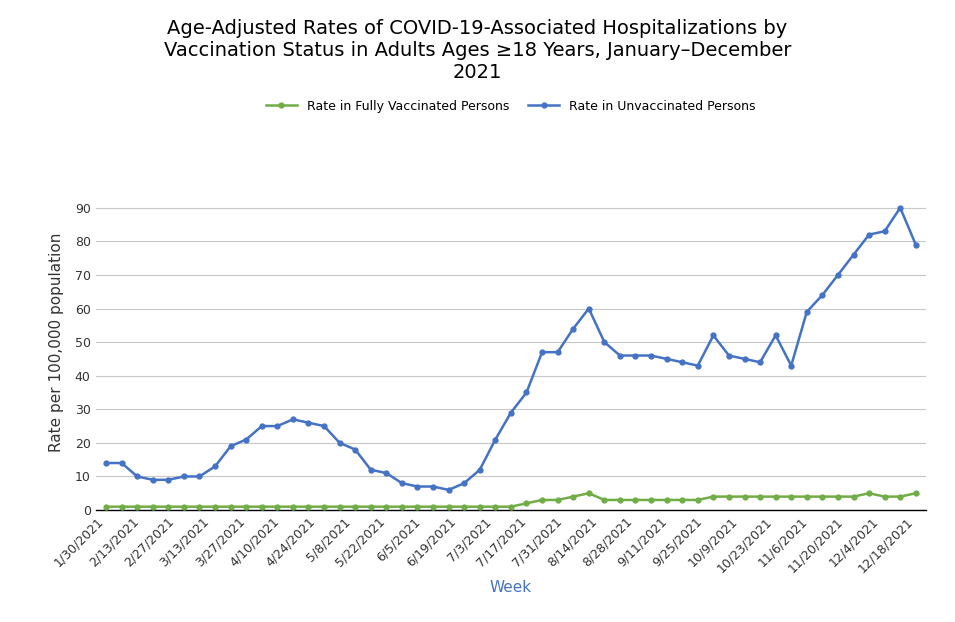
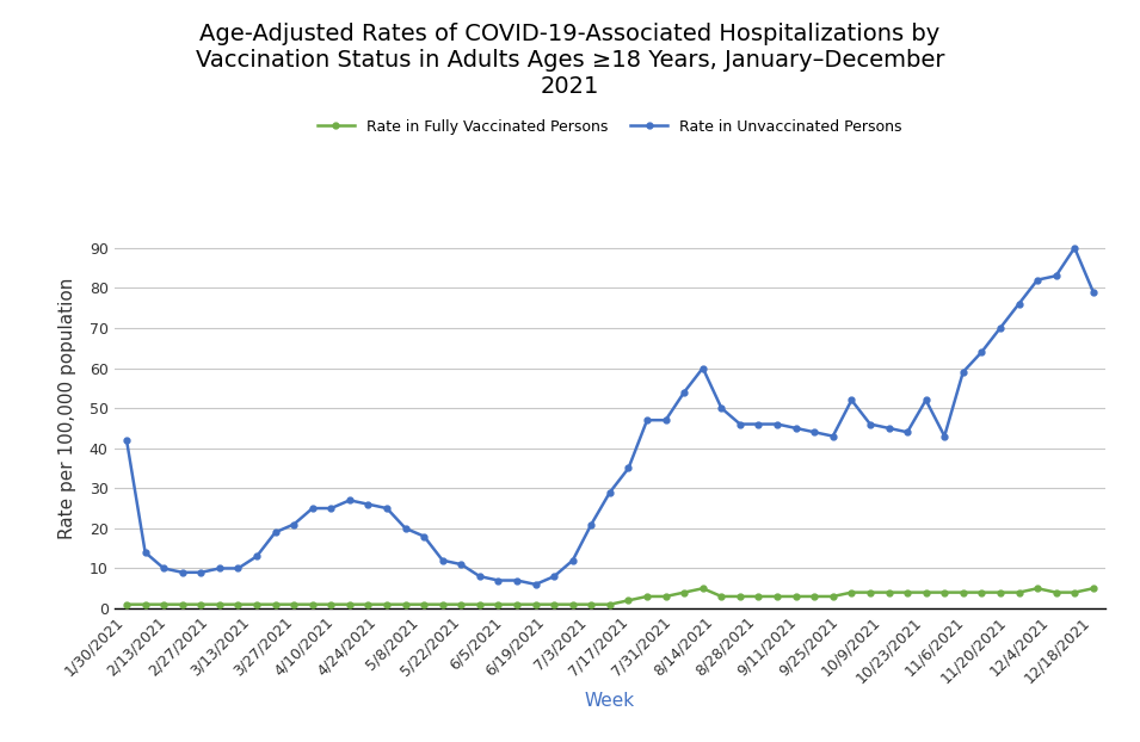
Rate in Unvaccinated Persons/1/30/2021: 14 -> 42
